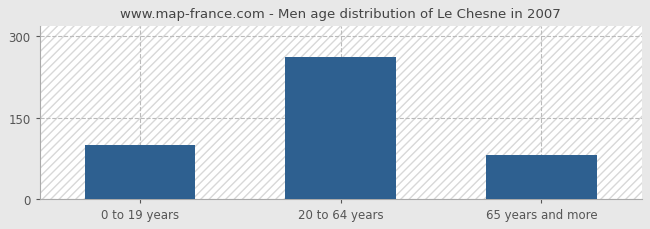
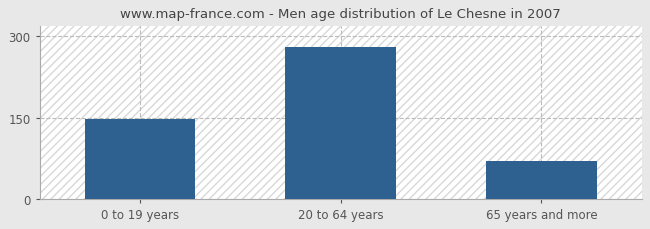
0 to 19 years: 100 -> 148
20 to 64 years: 262 -> 281
65 years and more: 80 -> 70
